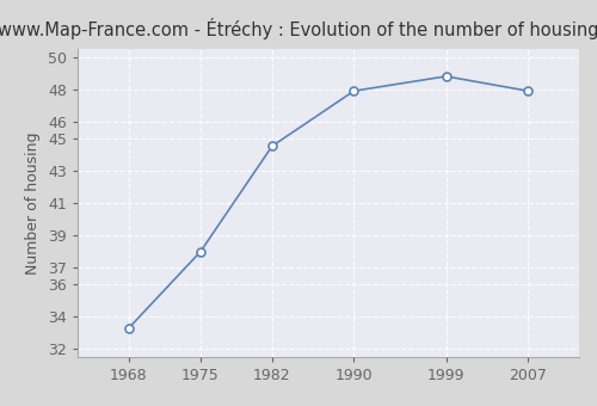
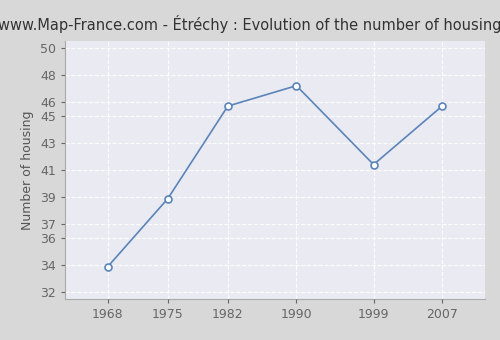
1968: 33.3 -> 33.9
1975: 38.0 -> 38.9
1982: 44.5 -> 45.7
1990: 47.9 -> 47.2
1999: 48.8 -> 41.4
2007: 47.9 -> 45.7
